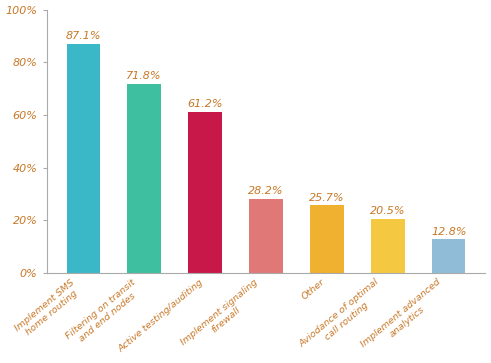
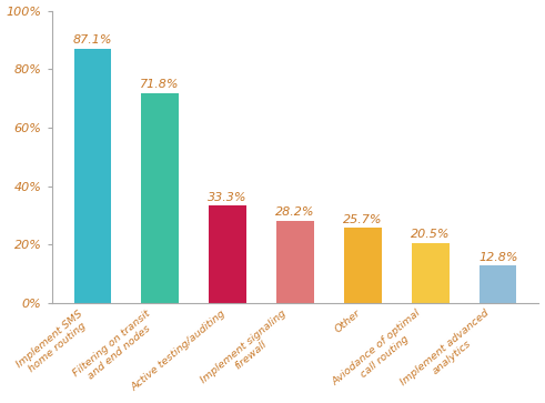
Active testing/auditing: 61.2% -> 33.3%
